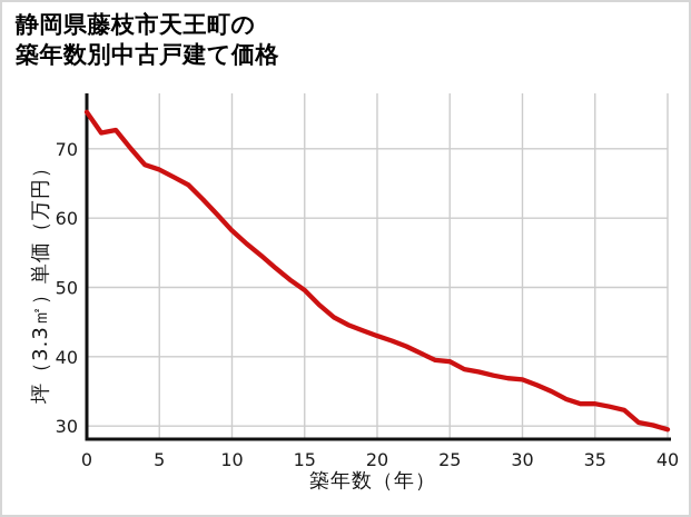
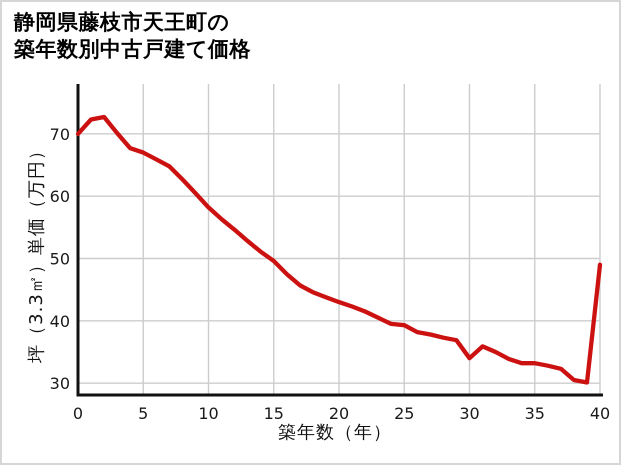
0: 75 -> 70
30: 37 -> 34
40: 30 -> 49
